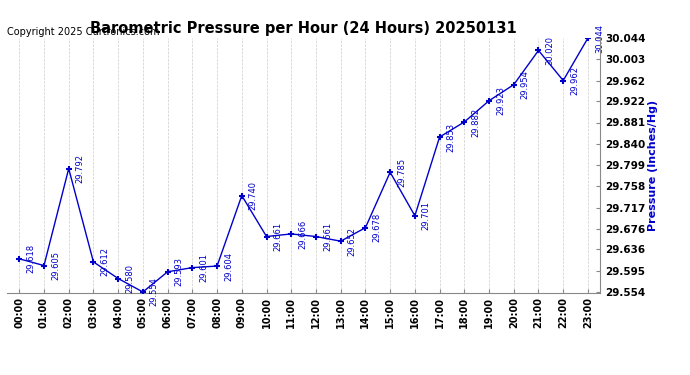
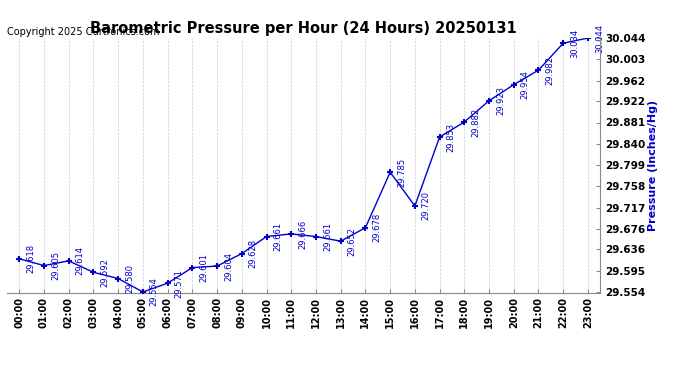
02:00: 29.792 -> 29.614
03:00: 29.612 -> 29.592
06:00: 29.593 -> 29.571
09:00: 29.740 -> 29.628
16:00: 29.701 -> 29.720
21:00: 30.020 -> 29.982
22:00: 29.962 -> 30.034
